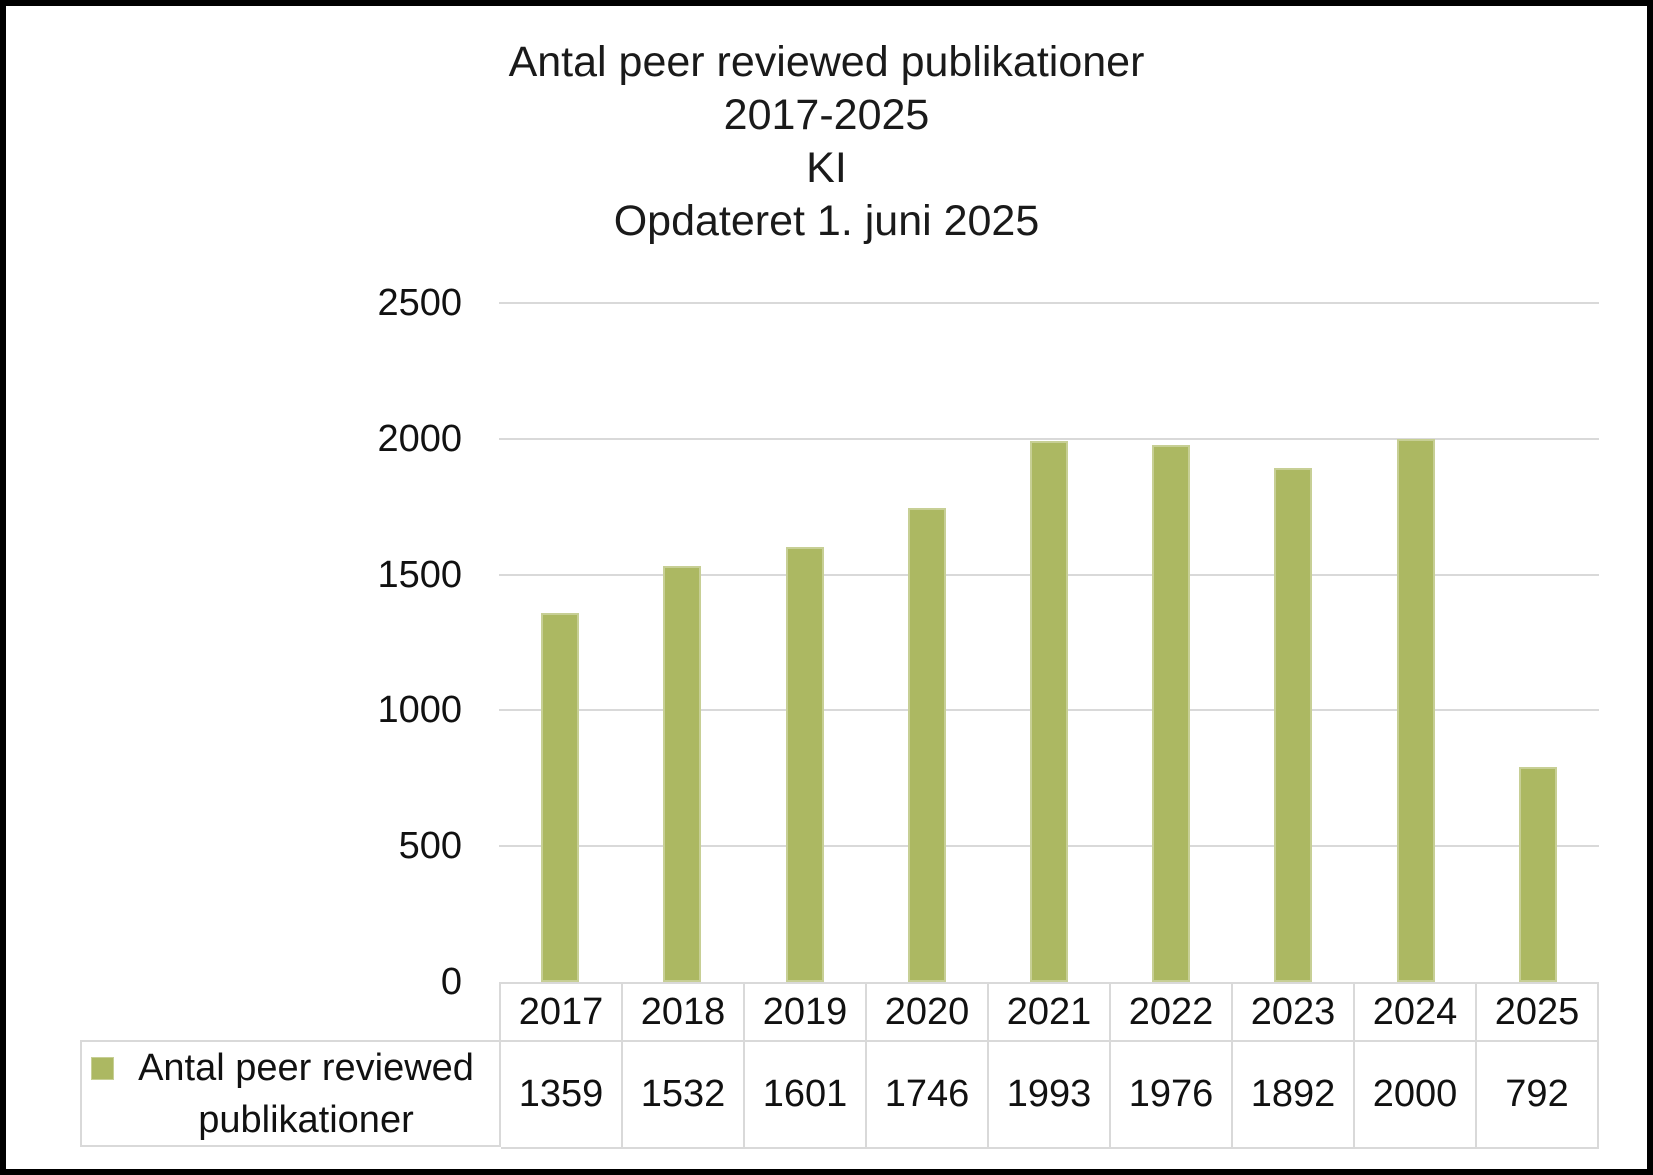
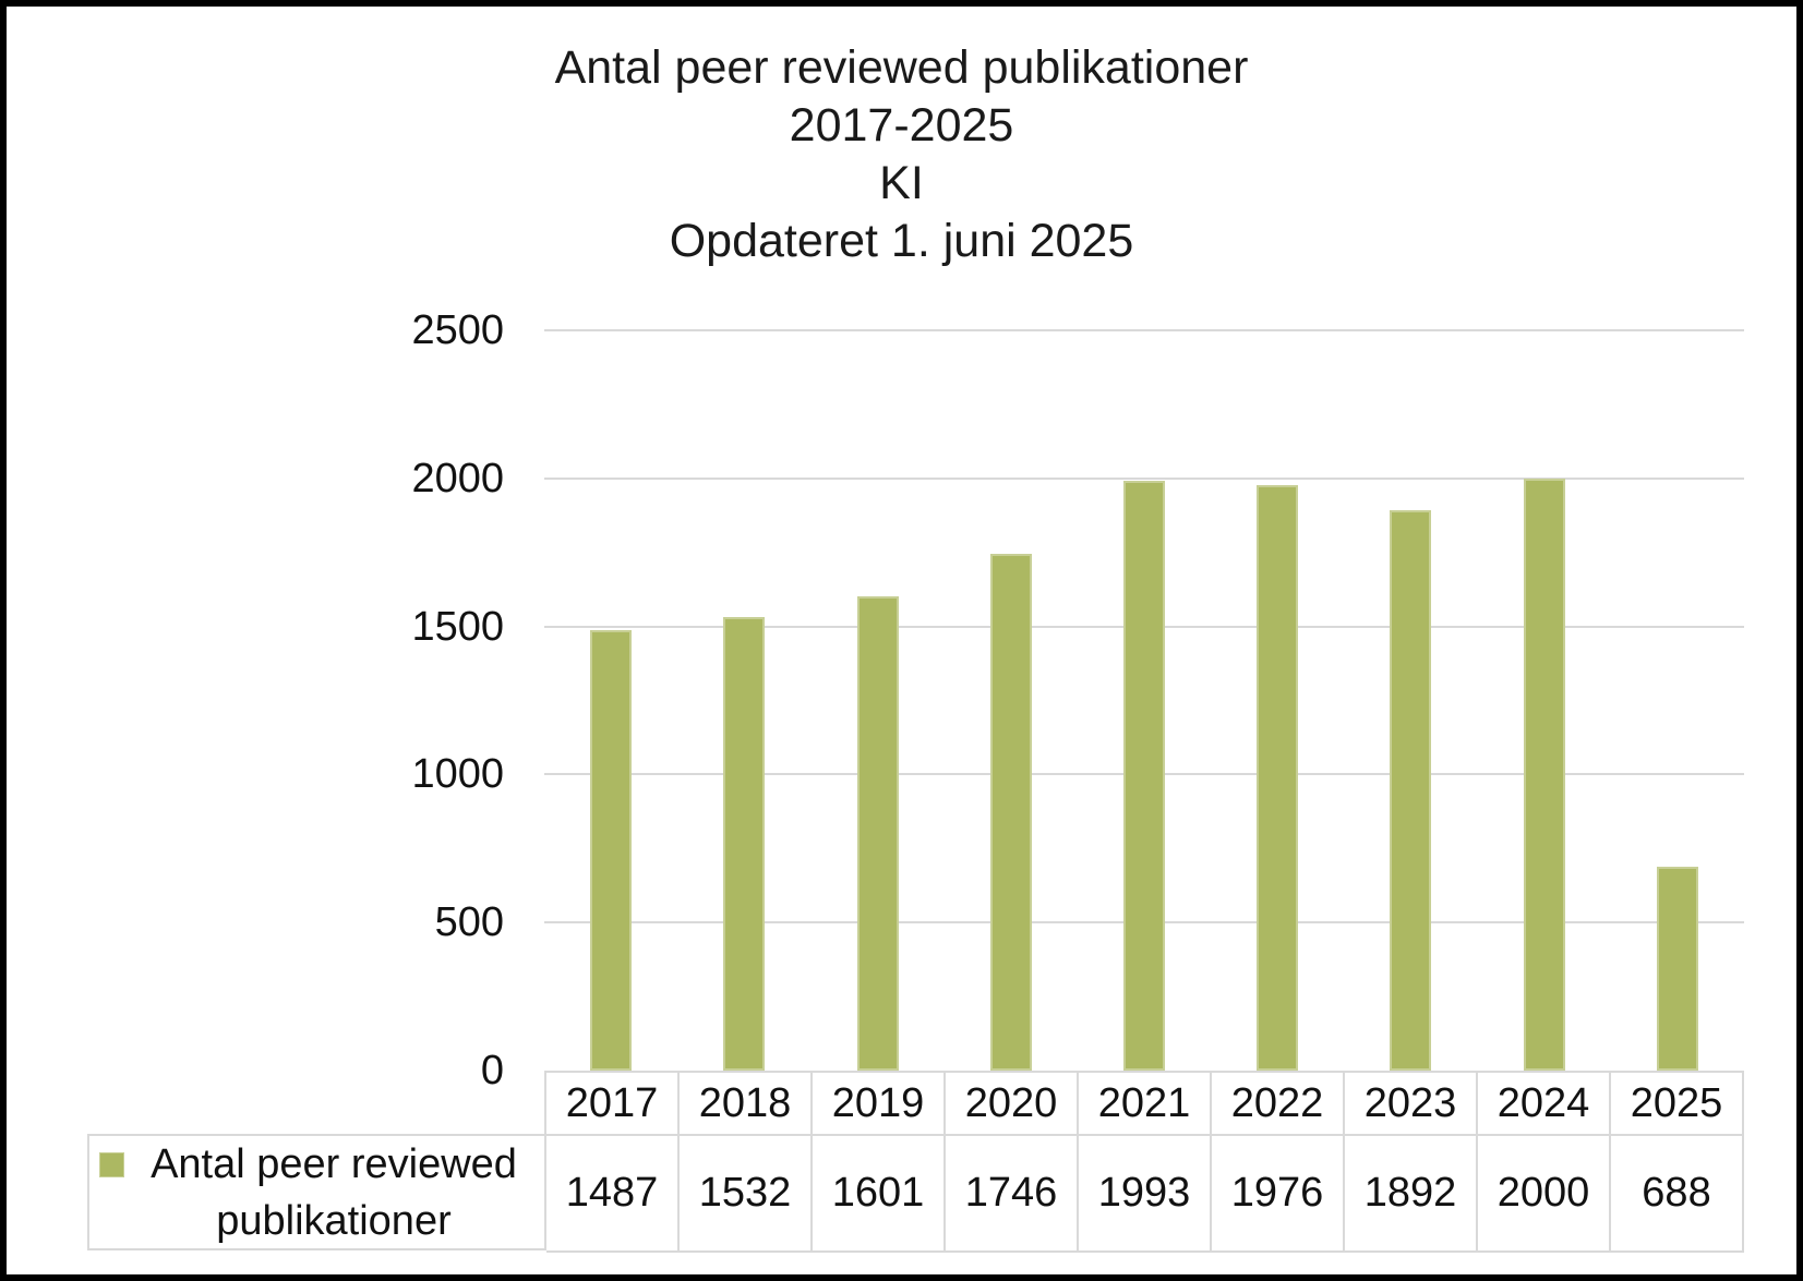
2017: 1359 -> 1487
2025: 792 -> 688
